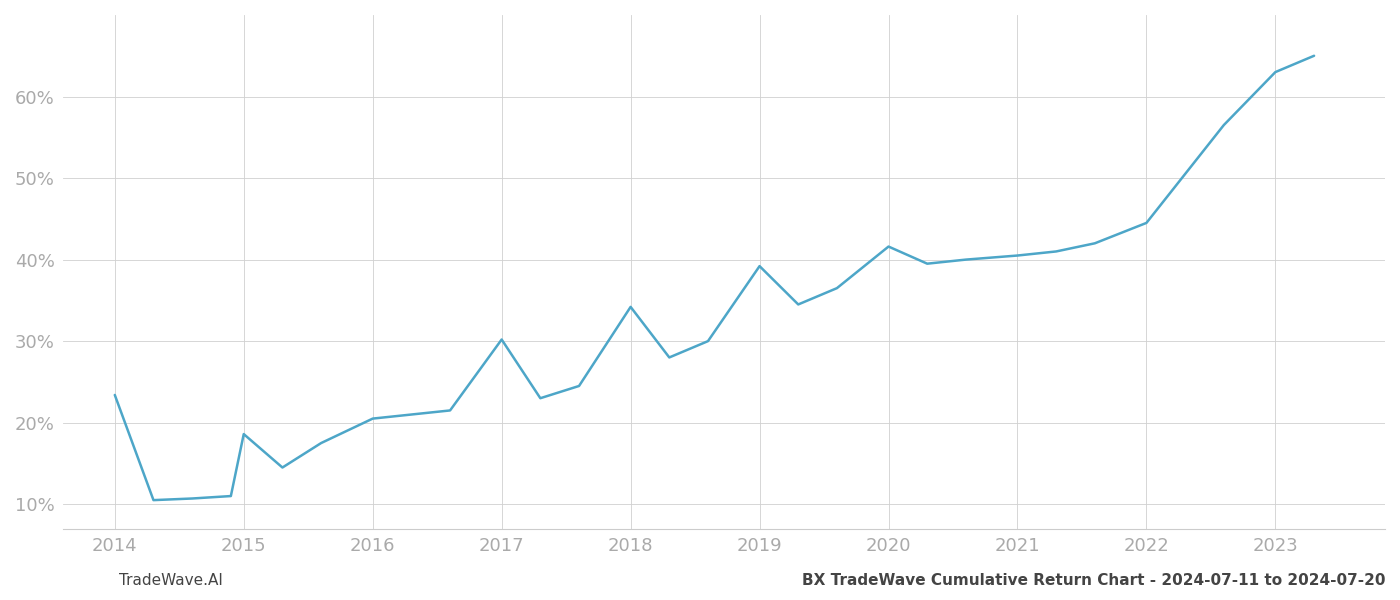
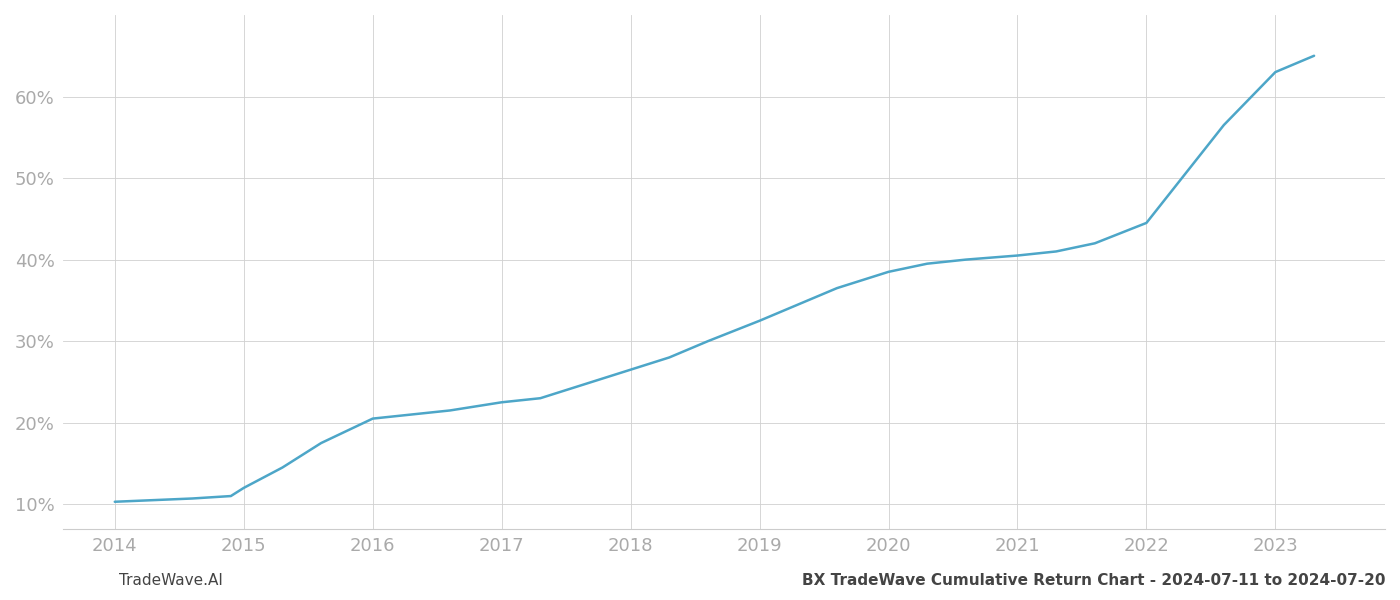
2014: 23.4% -> 10.3%
2015: 18.6% -> 12.0%
2017: 30.2% -> 22.5%
2018: 34.2% -> 26.5%
2019: 39.2% -> 32.5%
2020: 41.6% -> 38.5%
